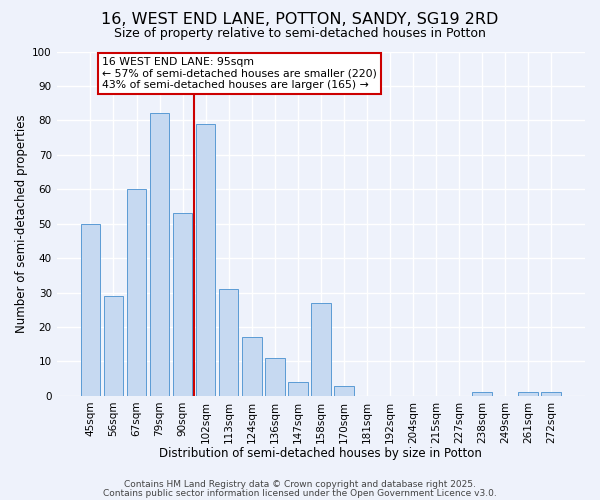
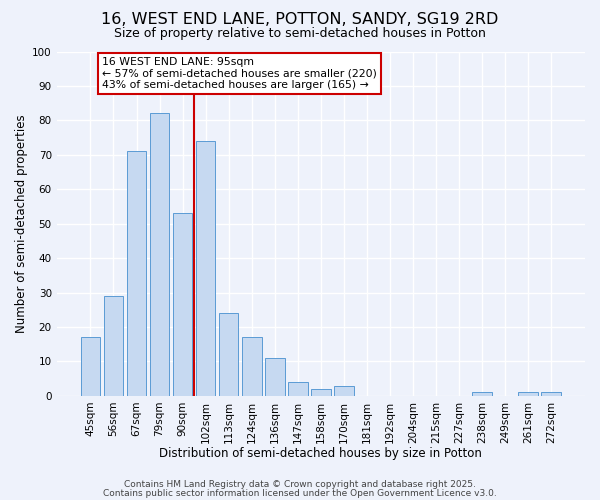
45sqm: 50 -> 17
67sqm: 60 -> 71
102sqm: 79 -> 74
113sqm: 31 -> 24
158sqm: 27 -> 2
